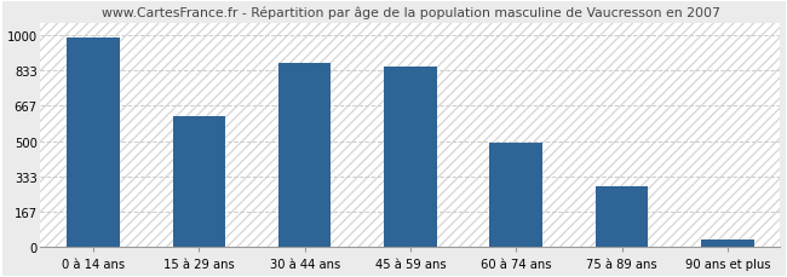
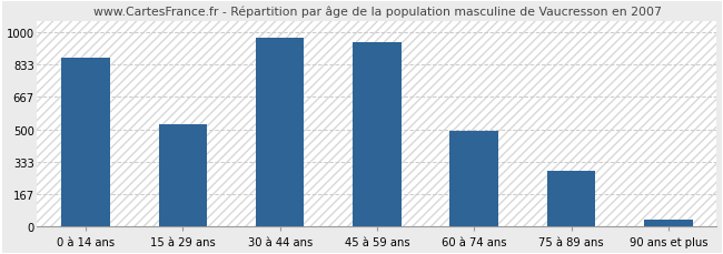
0 à 14 ans: 990 -> 870
15 à 29 ans: 620 -> 530
30 à 44 ans: 870 -> 970
45 à 59 ans: 860 -> 950
